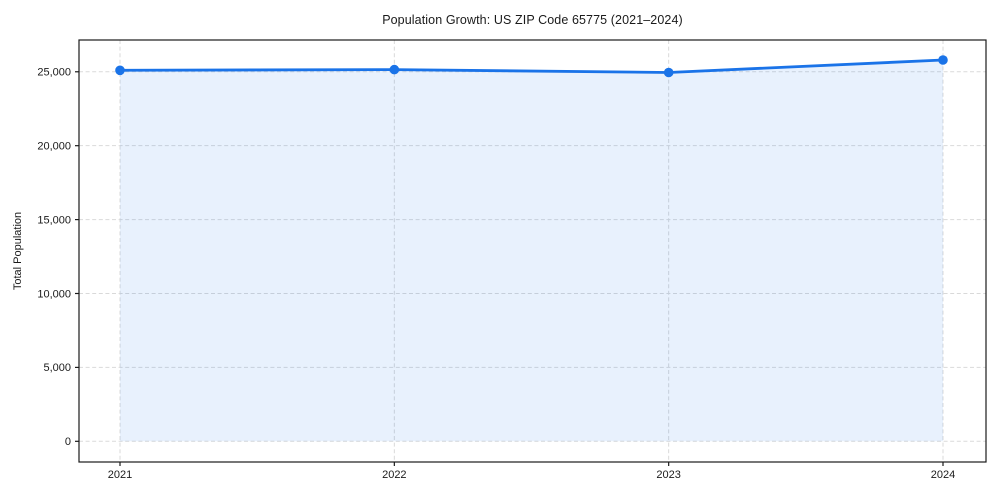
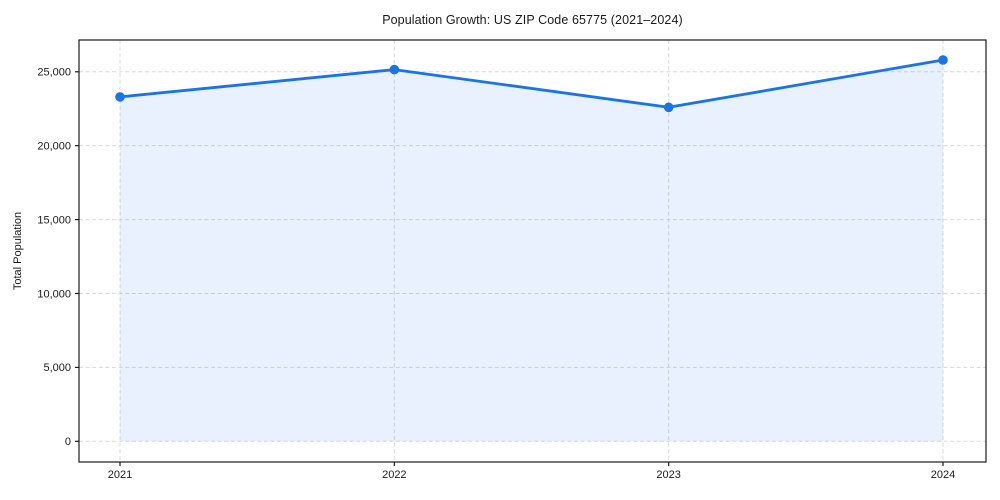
2021: 25100 -> 23300
2023: 25000 -> 22600
